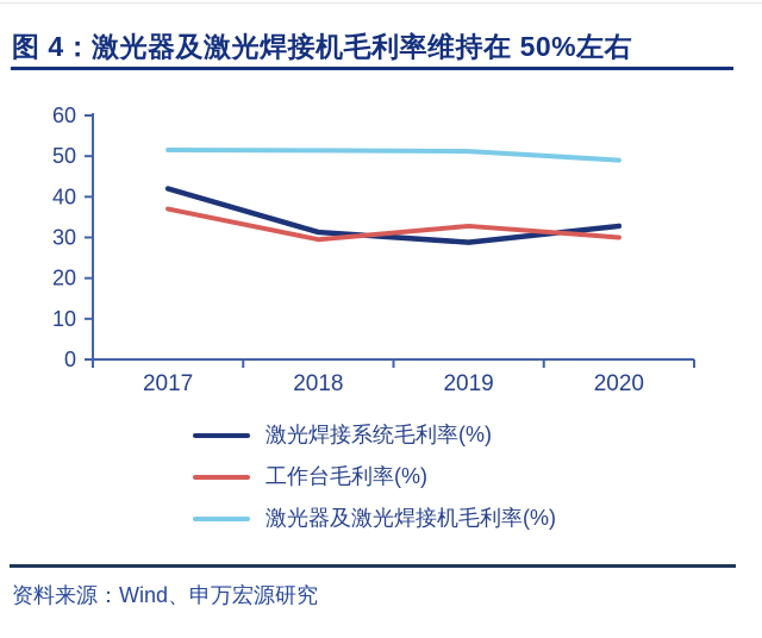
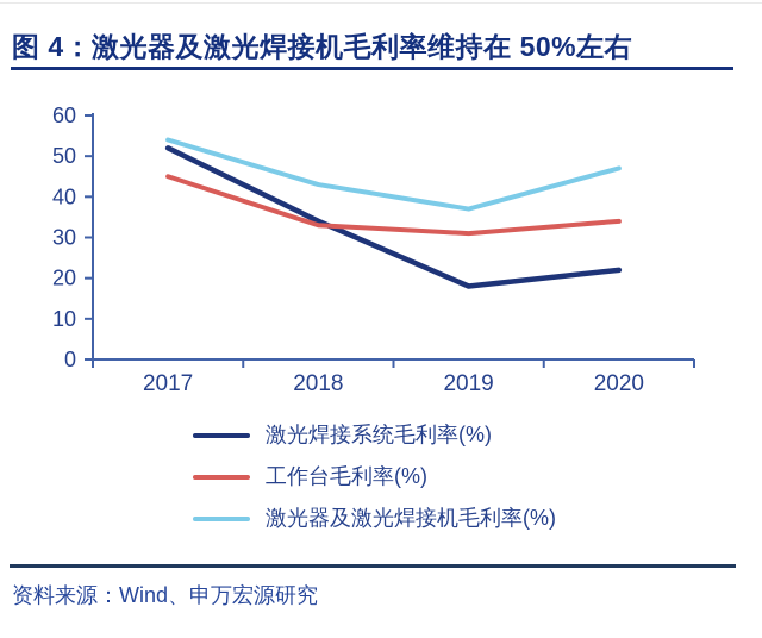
激光焊接系统毛利率(%)/2017: 42 -> 52
工作台毛利率(%)/2017: 37 -> 45
激光器及激光焊接机毛利率(%)/2017: 52 -> 54
激光焊接系统毛利率(%)/2018: 31 -> 34
工作台毛利率(%)/2018: 30 -> 33
激光器及激光焊接机毛利率(%)/2018: 51 -> 43
激光焊接系统毛利率(%)/2019: 29 -> 18
工作台毛利率(%)/2019: 33 -> 31
激光器及激光焊接机毛利率(%)/2019: 51 -> 37
激光焊接系统毛利率(%)/2020: 33 -> 22
工作台毛利率(%)/2020: 30 -> 34
激光器及激光焊接机毛利率(%)/2020: 49 -> 47
